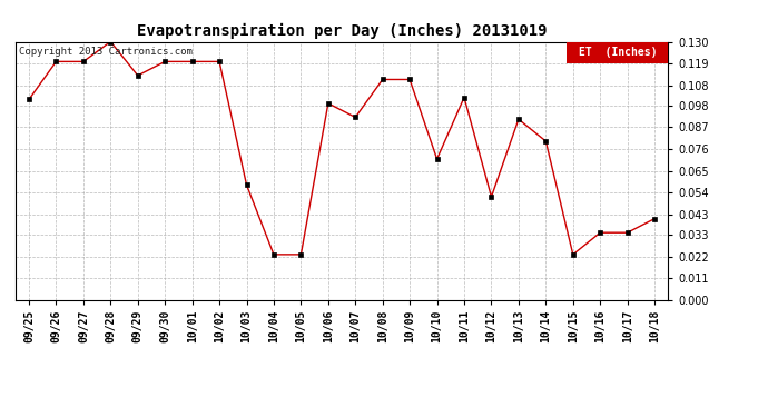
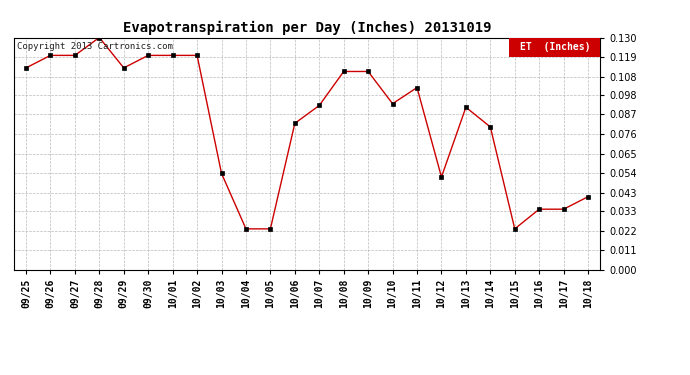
09/25: 0.101 -> 0.113
10/03: 0.058 -> 0.054
10/06: 0.099 -> 0.082
10/10: 0.071 -> 0.093
